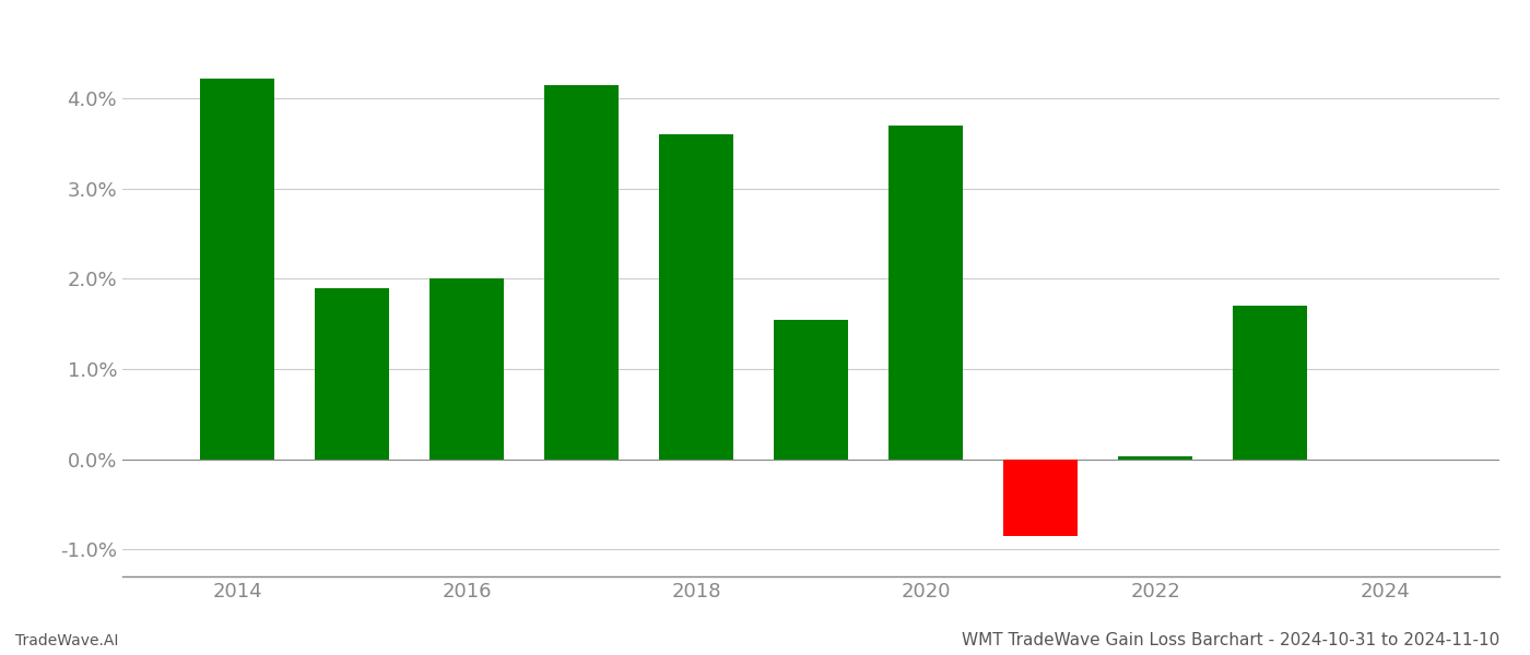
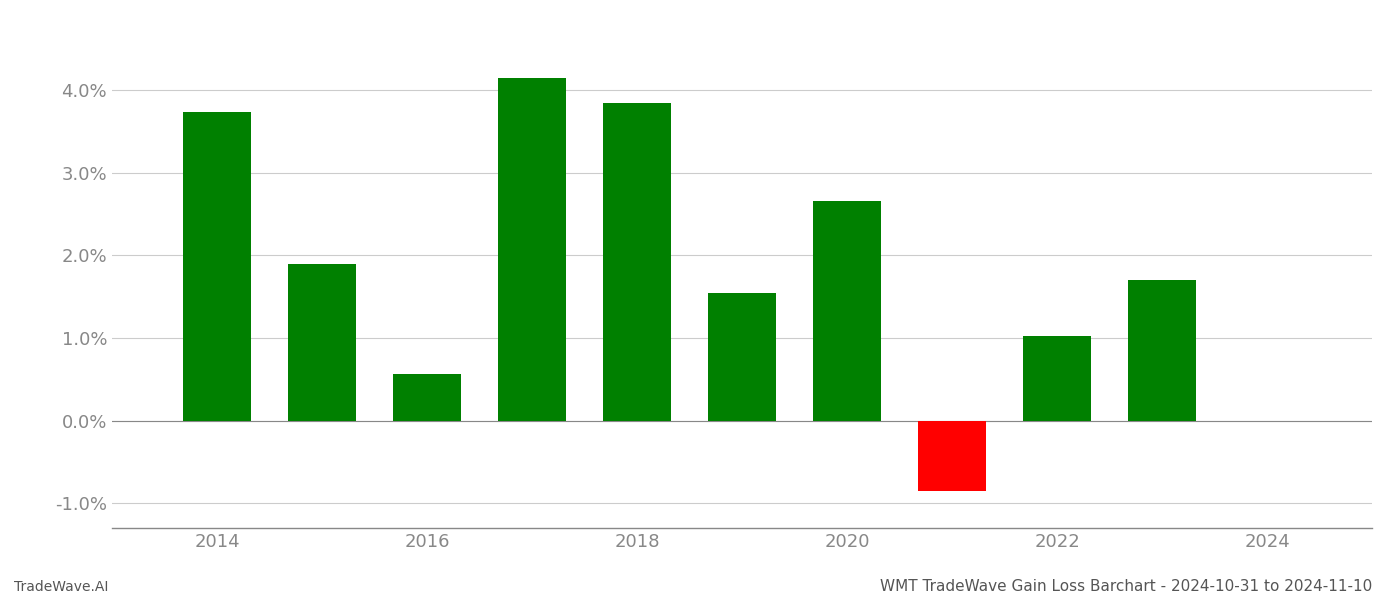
2014: 4.22% -> 3.74%
2016: 2.00% -> 0.56%
2018: 3.60% -> 3.84%
2020: 3.70% -> 2.66%
2022: 0.03% -> 1.02%
